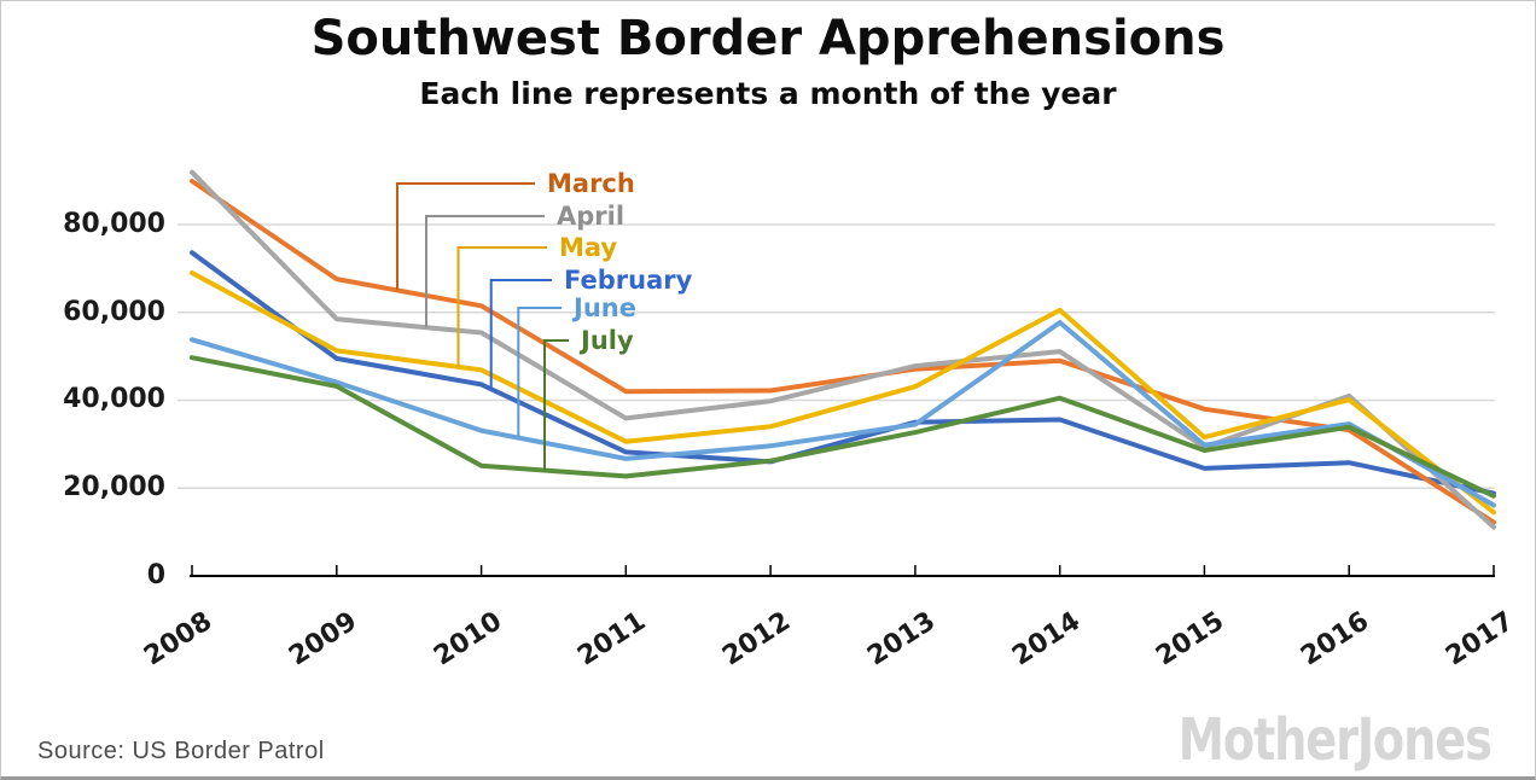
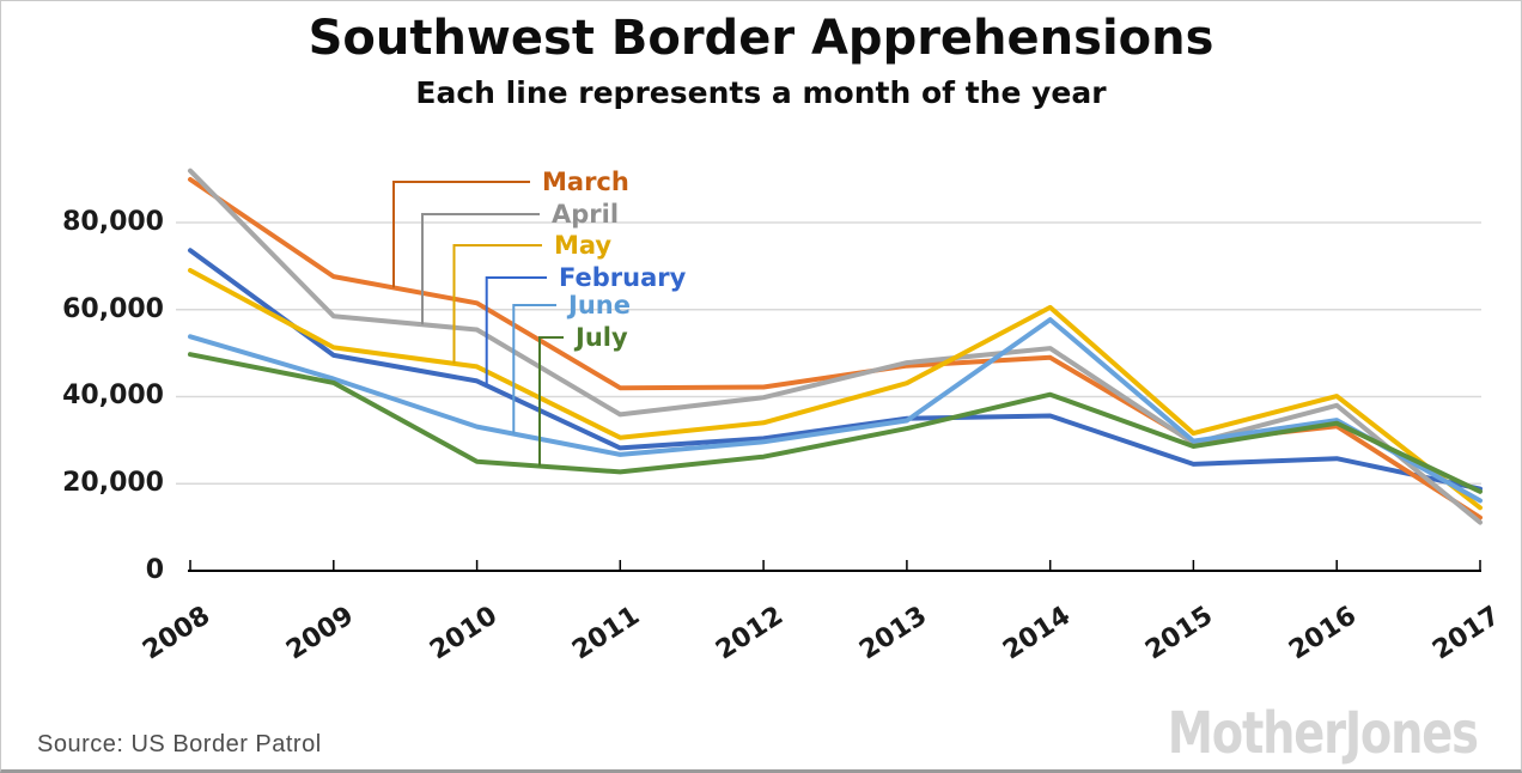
February/2012: 26000 -> 30000
March/2015: 38000 -> 30000
April/2016: 41000 -> 38000
